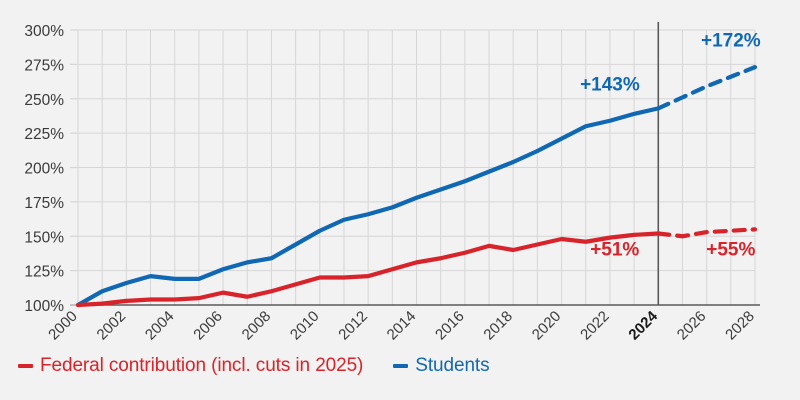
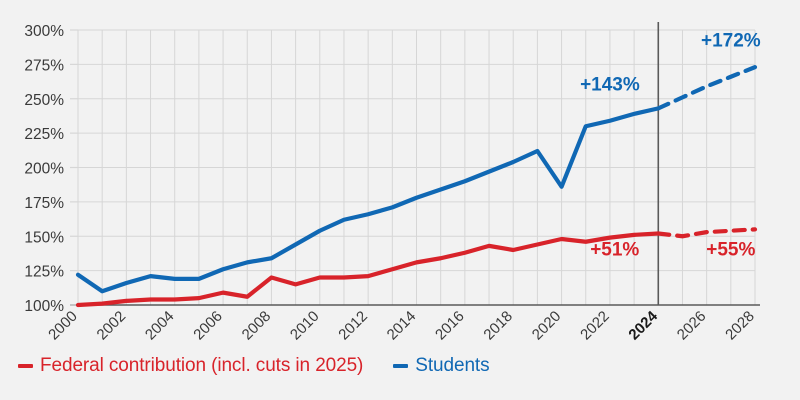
Students/2000: 100% -> 122%
Federal contribution (incl. cuts in 2025)/2008: 110% -> 120%
Students/2020: 221% -> 186%
